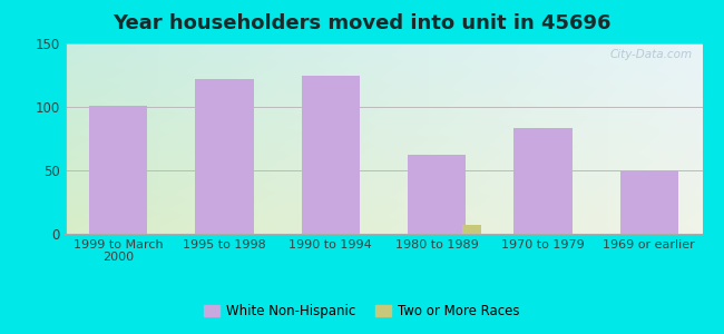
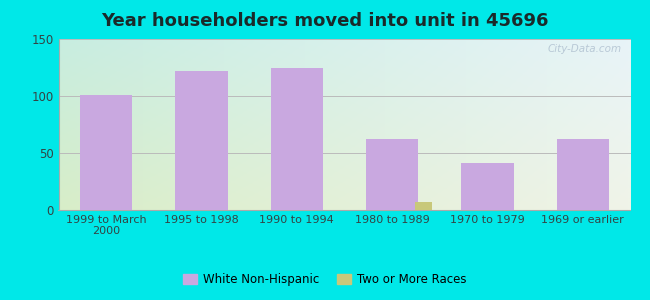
White Non-Hispanic/1970 to 1979: 83 -> 41
White Non-Hispanic/1969 or earlier: 50 -> 62
